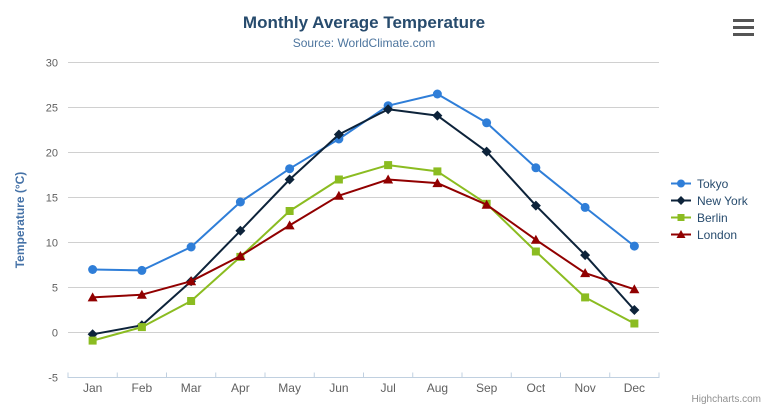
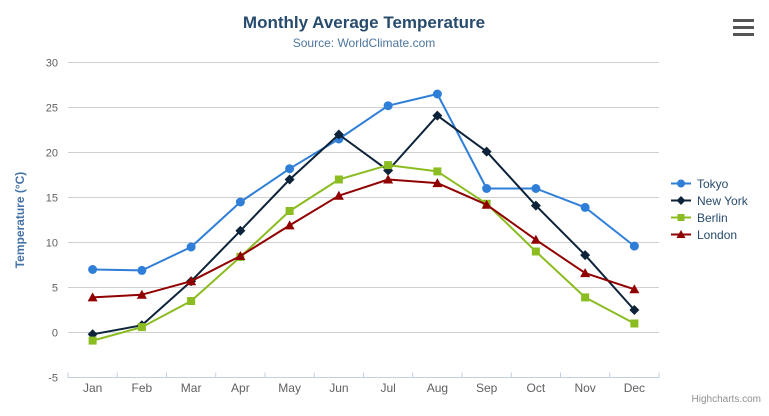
New York/Jul: 25 -> 18
Tokyo/Sep: 23 -> 16
Tokyo/Oct: 18 -> 16
